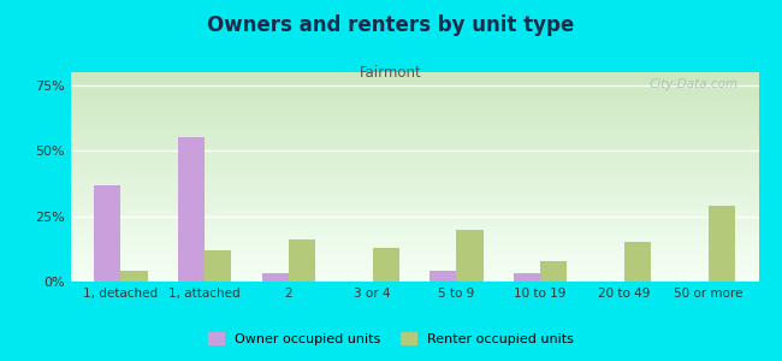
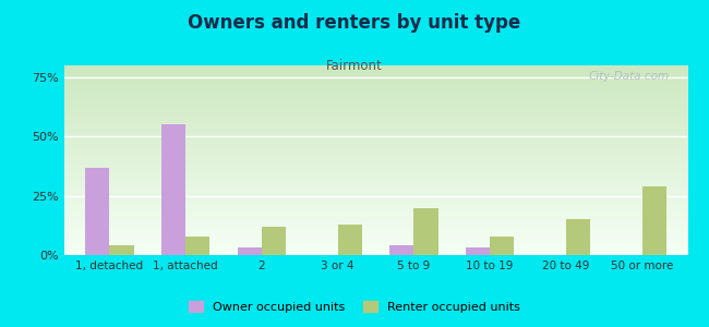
Renter occupied units/1, attached: 12% -> 8%
Renter occupied units/2: 16% -> 12%
